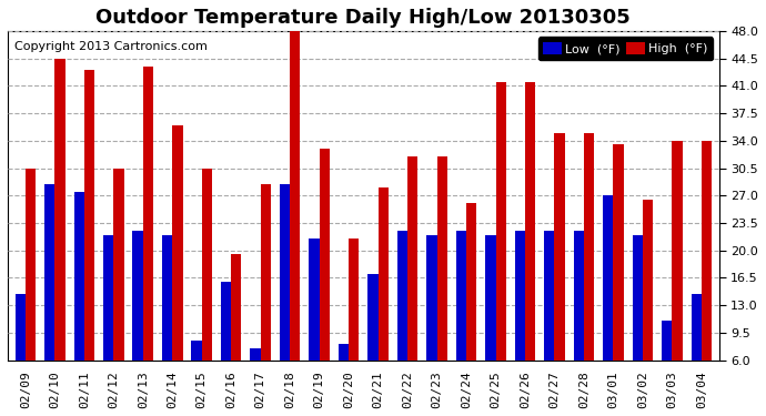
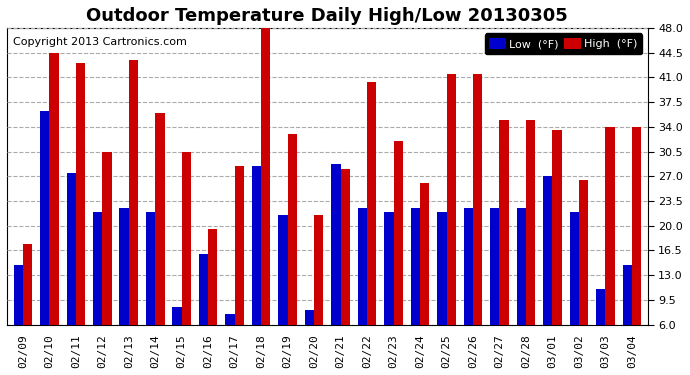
High (°F)/02/09: 30.5 -> 17.4
Low (°F)/02/10: 28.5 -> 36.2
Low (°F)/02/21: 17.0 -> 28.8
High (°F)/02/22: 32.0 -> 40.4
